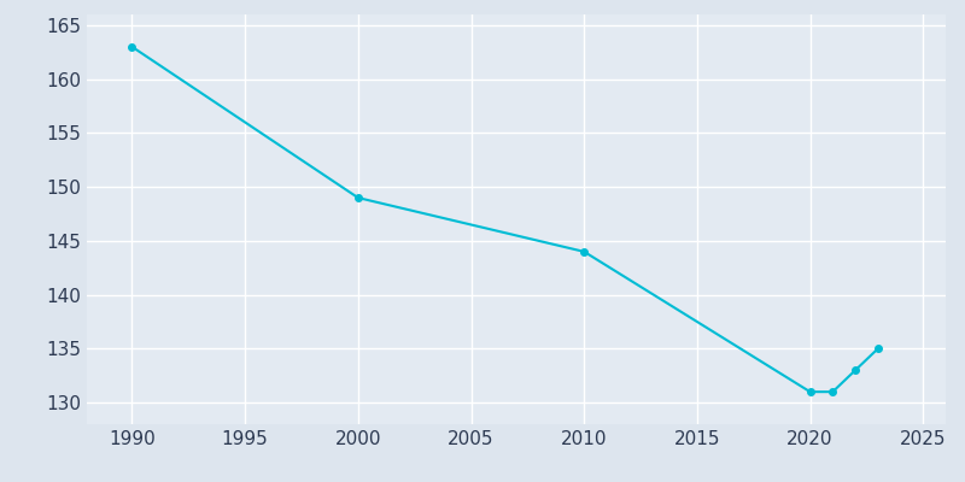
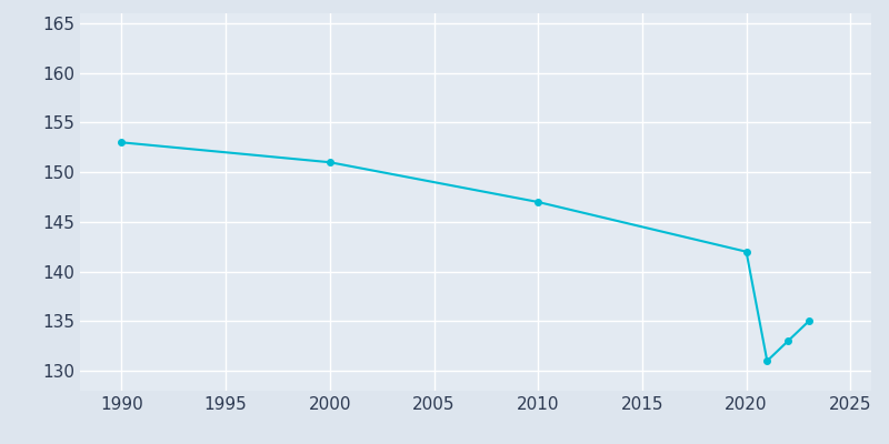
1990: 163 -> 153
2000: 149 -> 151
2010: 144 -> 147
2020: 131 -> 142
